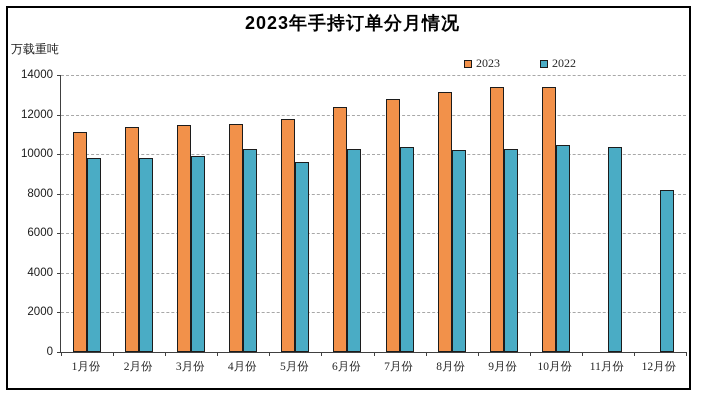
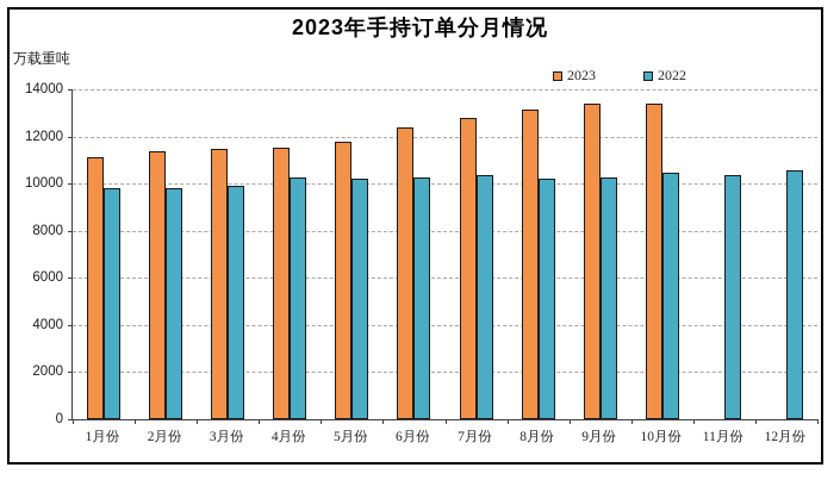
2022/5月份: 9600 -> 10200
2022/12月份: 8200 -> 10600
